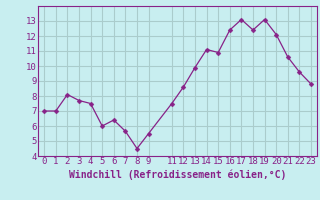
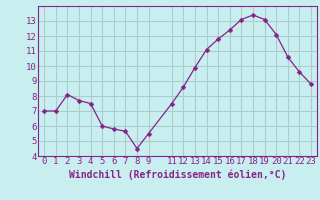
6: 6.4 -> 5.8
15: 10.9 -> 11.8
18: 12.4 -> 13.4
